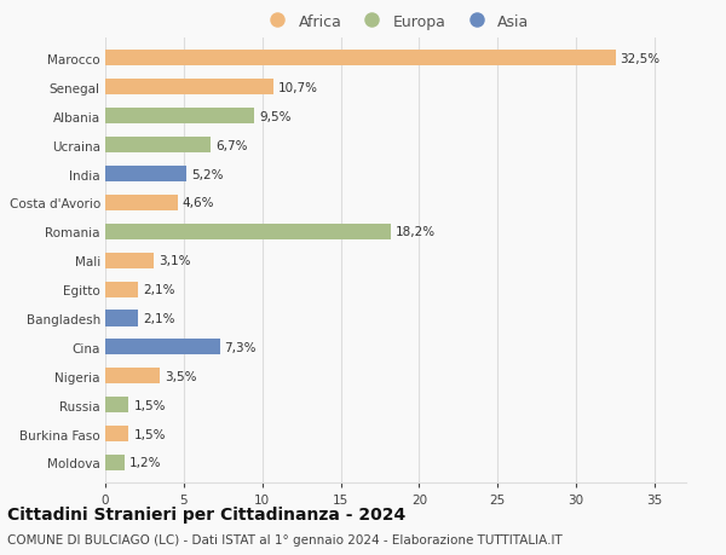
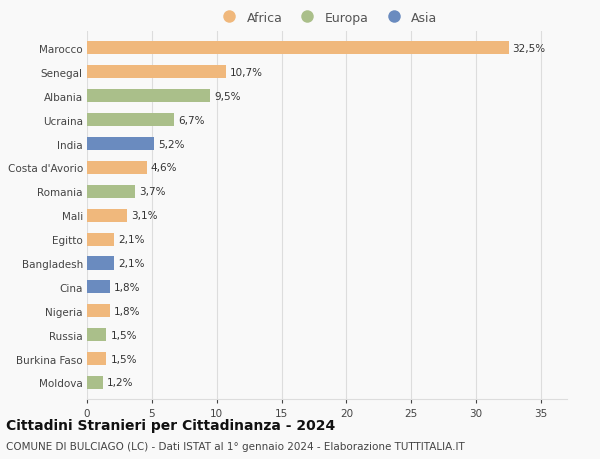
Romania: 18,2% -> 3,7%
Cina: 7,3% -> 1,8%
Nigeria: 3,5% -> 1,8%
